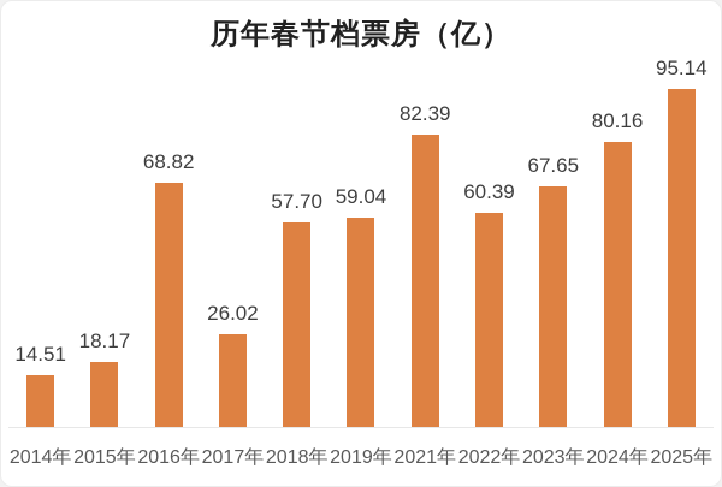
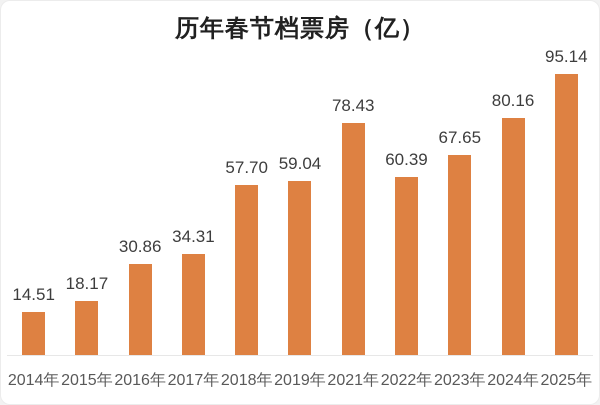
2016年: 68.82 -> 30.86
2017年: 26.02 -> 34.31
2021年: 82.39 -> 78.43
